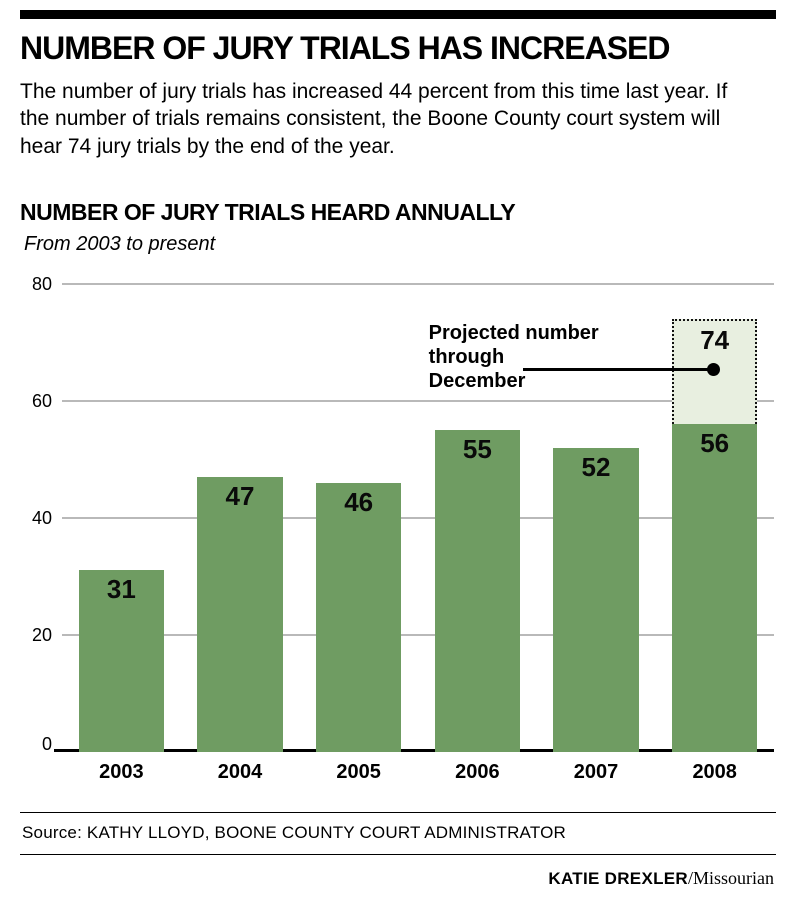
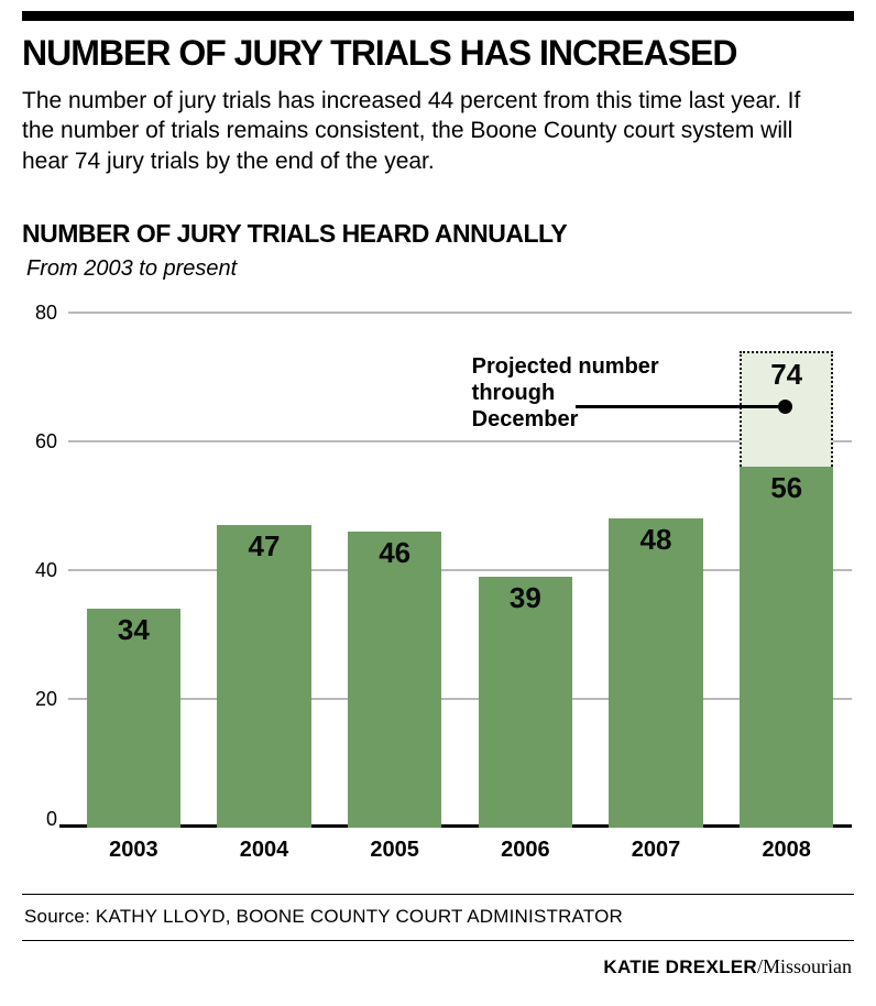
2003: 31 -> 34
2006: 55 -> 39
2007: 52 -> 48
